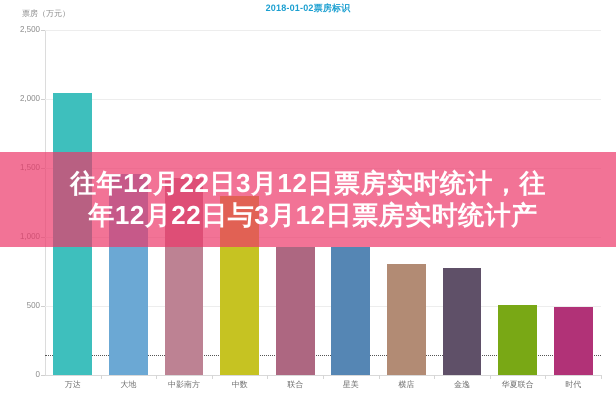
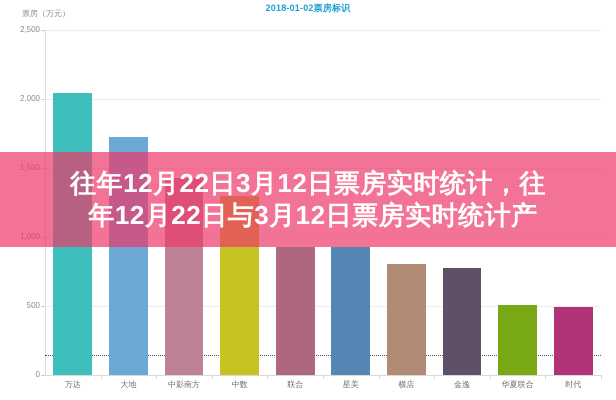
大地: 1460 -> 1720
